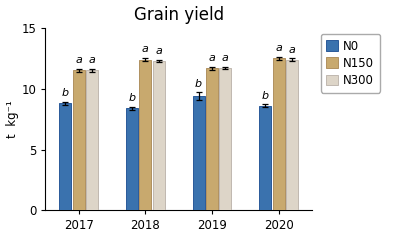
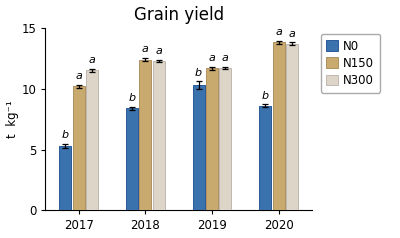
N0/2017: 8.8 -> 5.3
N150/2017: 11.5 -> 10.2
N0/2019: 9.4 -> 10.3
N150/2020: 12.5 -> 13.8
N300/2020: 12.4 -> 13.7
